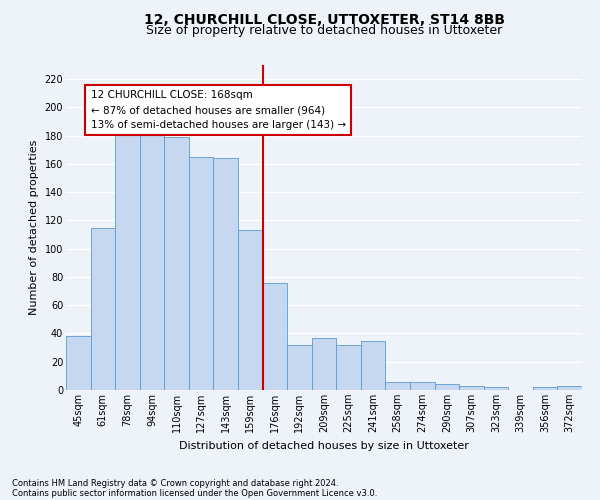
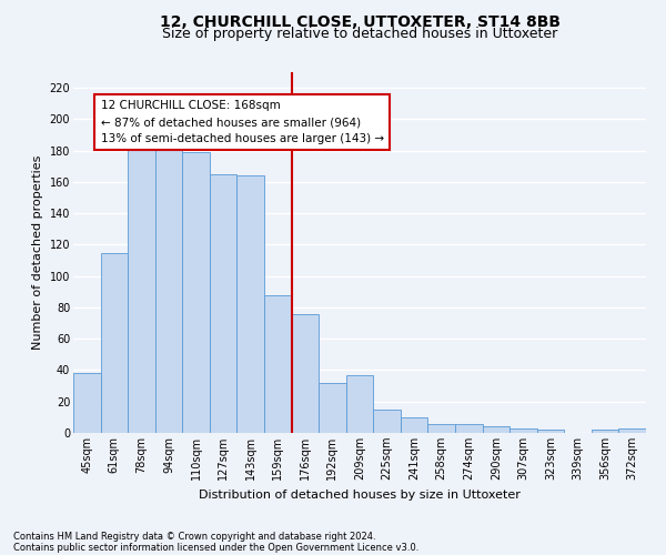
159sqm: 113 -> 88
225sqm: 32 -> 15
241sqm: 35 -> 10
